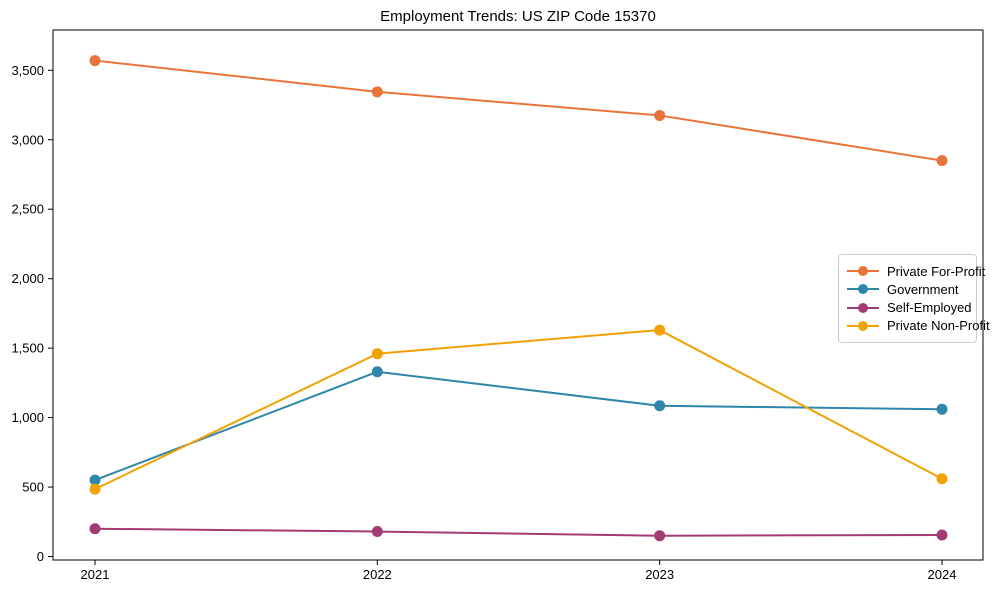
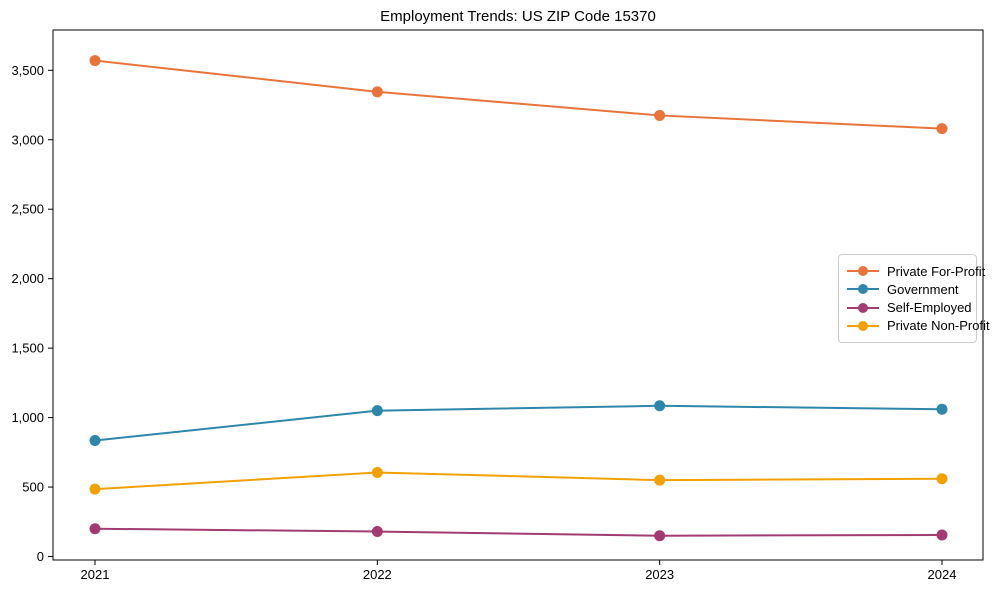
Government/2021: 550 -> 840
Government/2022: 1330 -> 1050
Private Non-Profit/2022: 1460 -> 600
Private Non-Profit/2023: 1630 -> 550
Private For-Profit/2024: 2850 -> 3080
